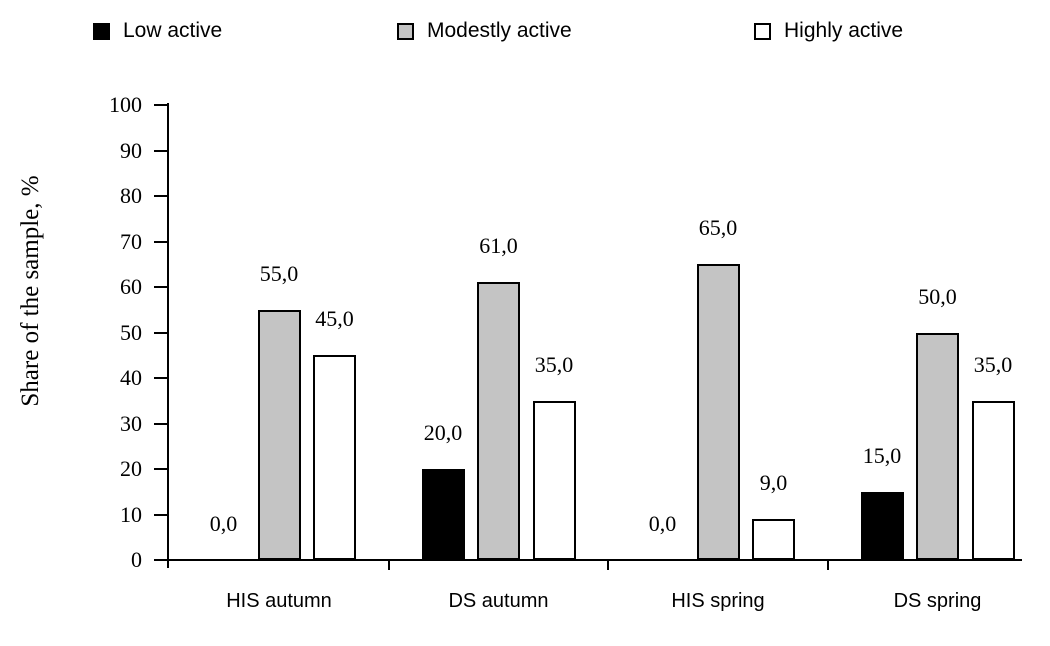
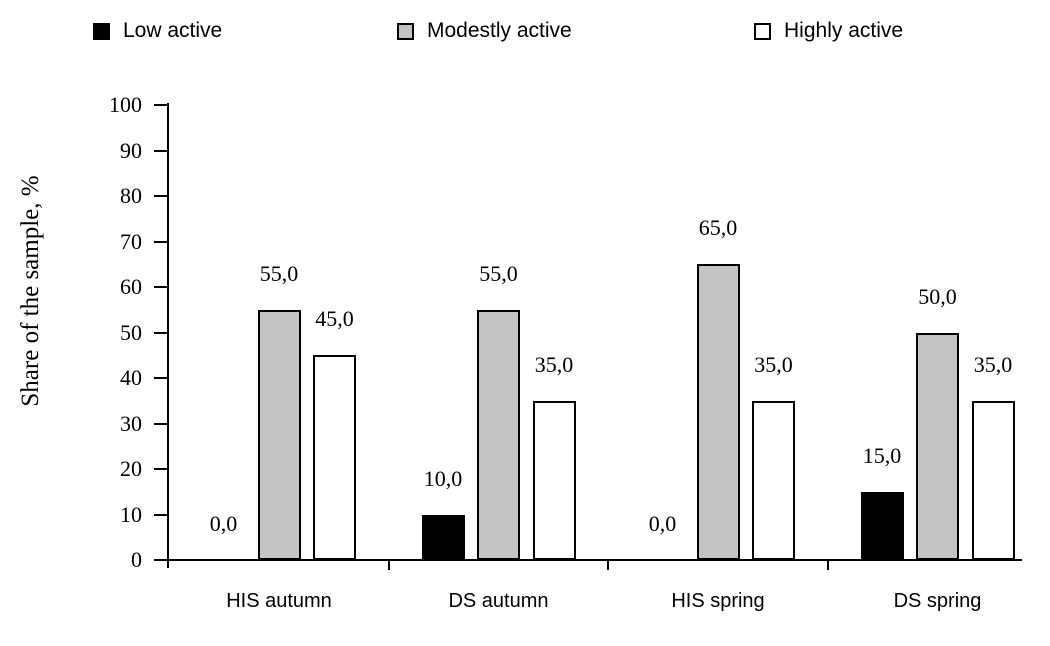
Low active/DS autumn: 20,0 -> 10,0
Modestly active/DS autumn: 61,0 -> 55,0
Highly active/HIS spring: 9,0 -> 35,0
